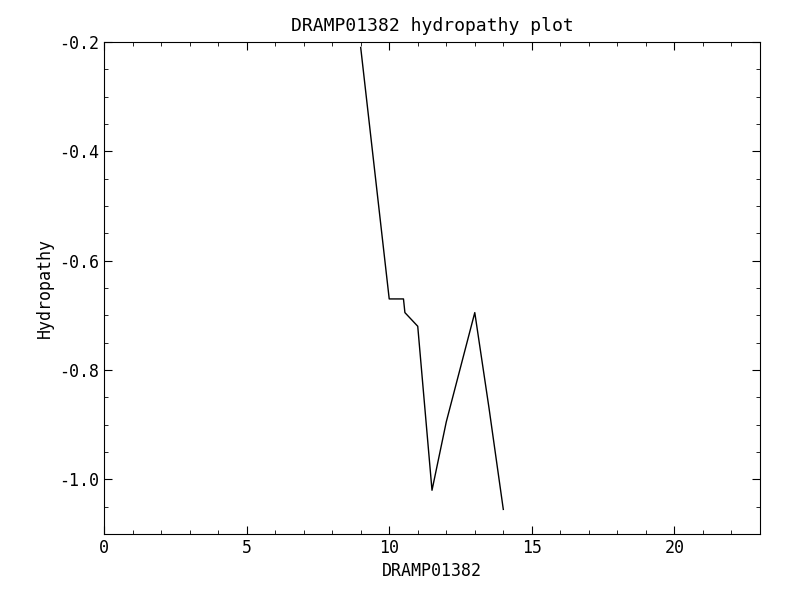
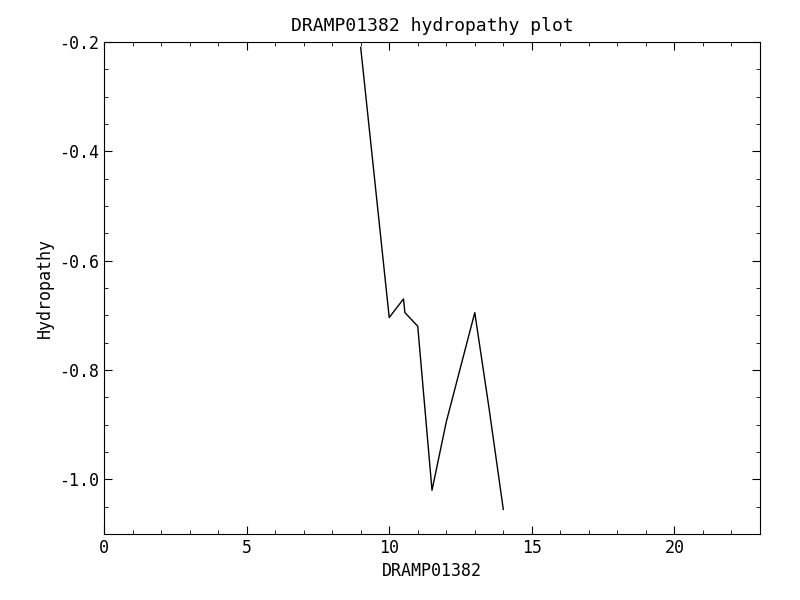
10: -0.670 -> -0.704
